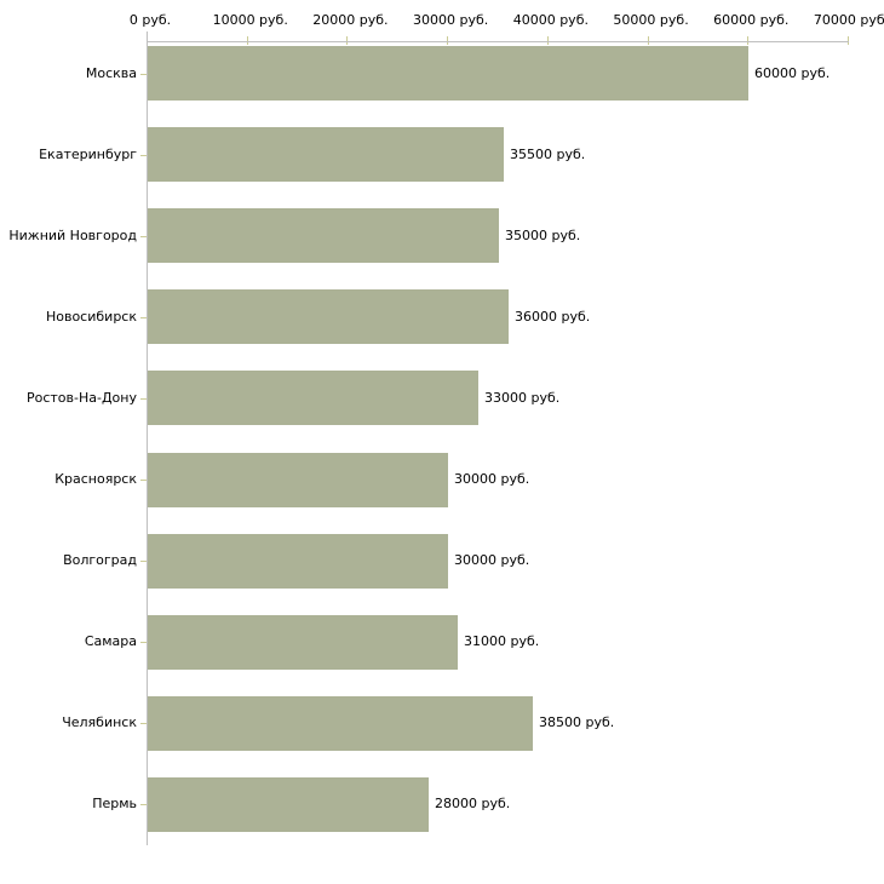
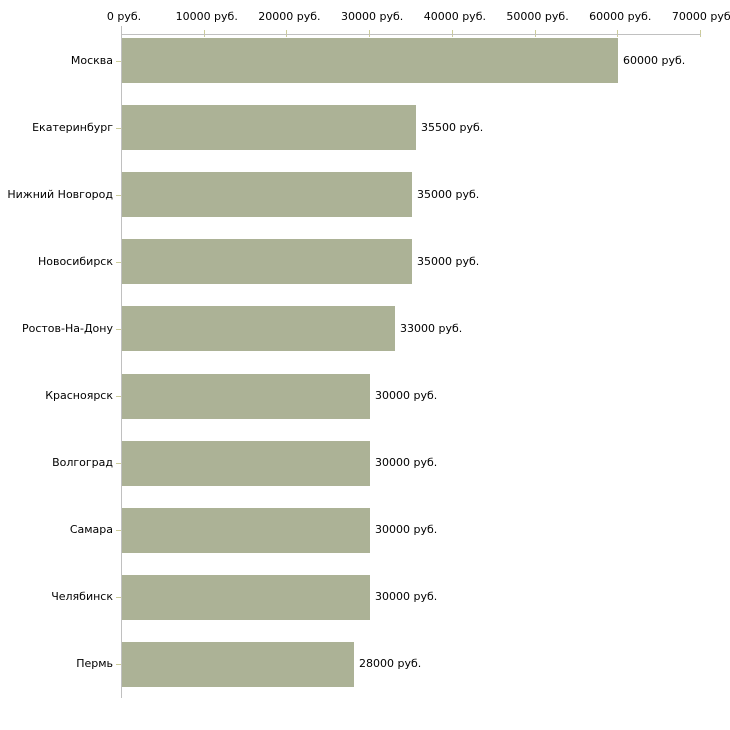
Новосибирск: 36000 -> 35000
Самара: 31000 -> 30000
Челябинск: 38500 -> 30000
